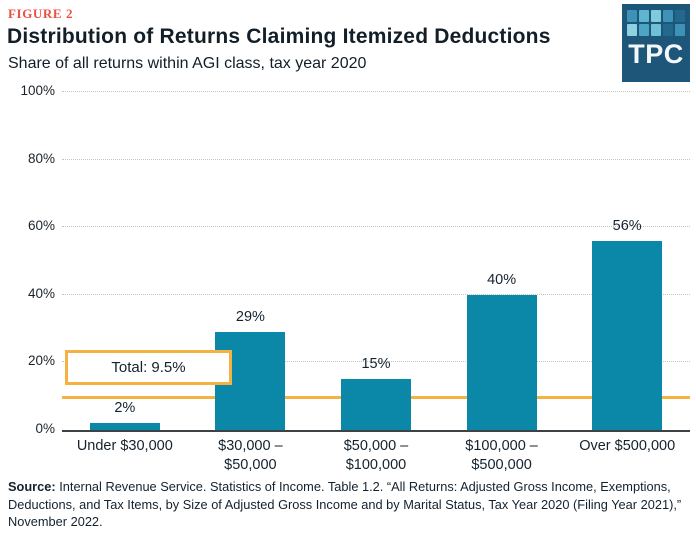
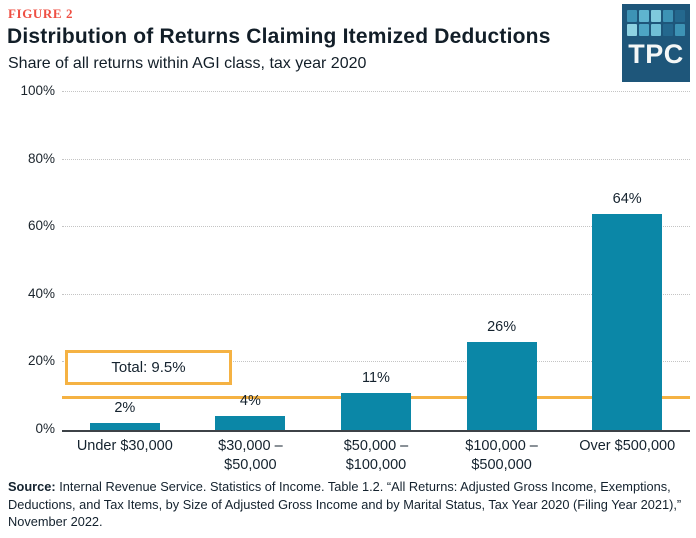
$30,000 – $50,000: 29% -> 4%
$50,000 – $100,000: 15% -> 11%
$100,000 – $500,000: 40% -> 26%
Over $500,000: 56% -> 64%
